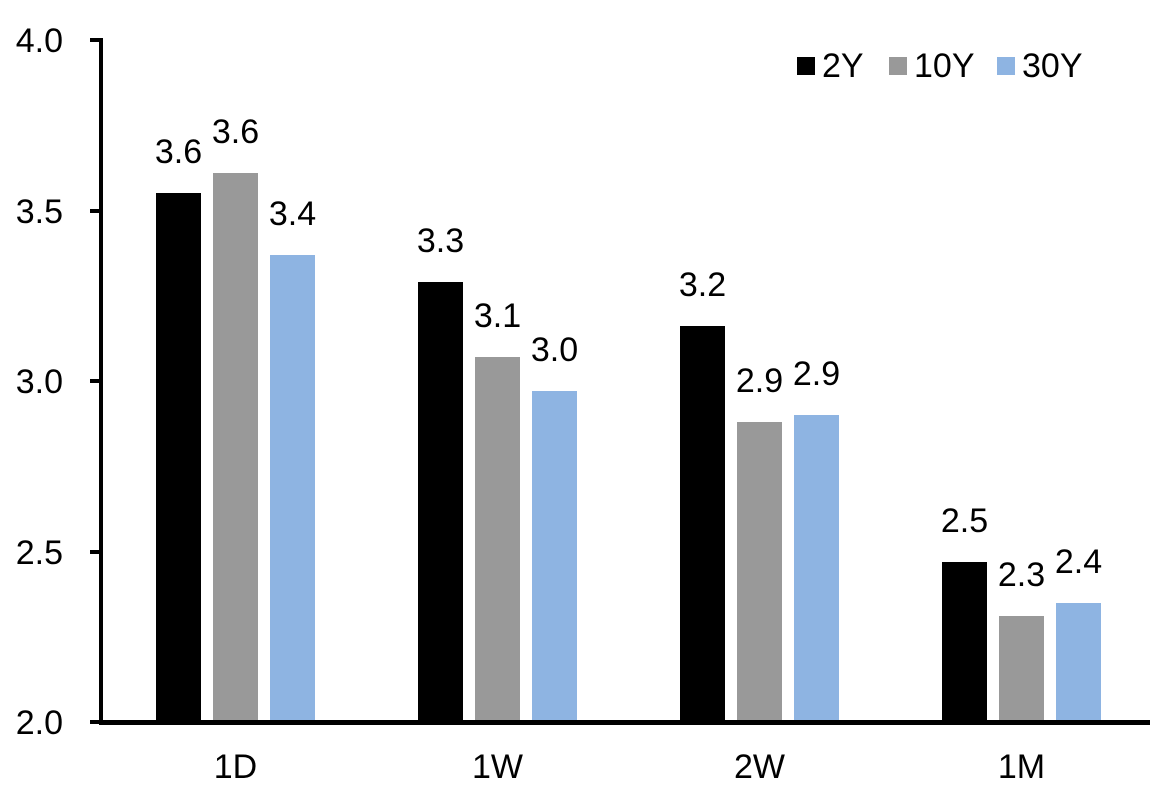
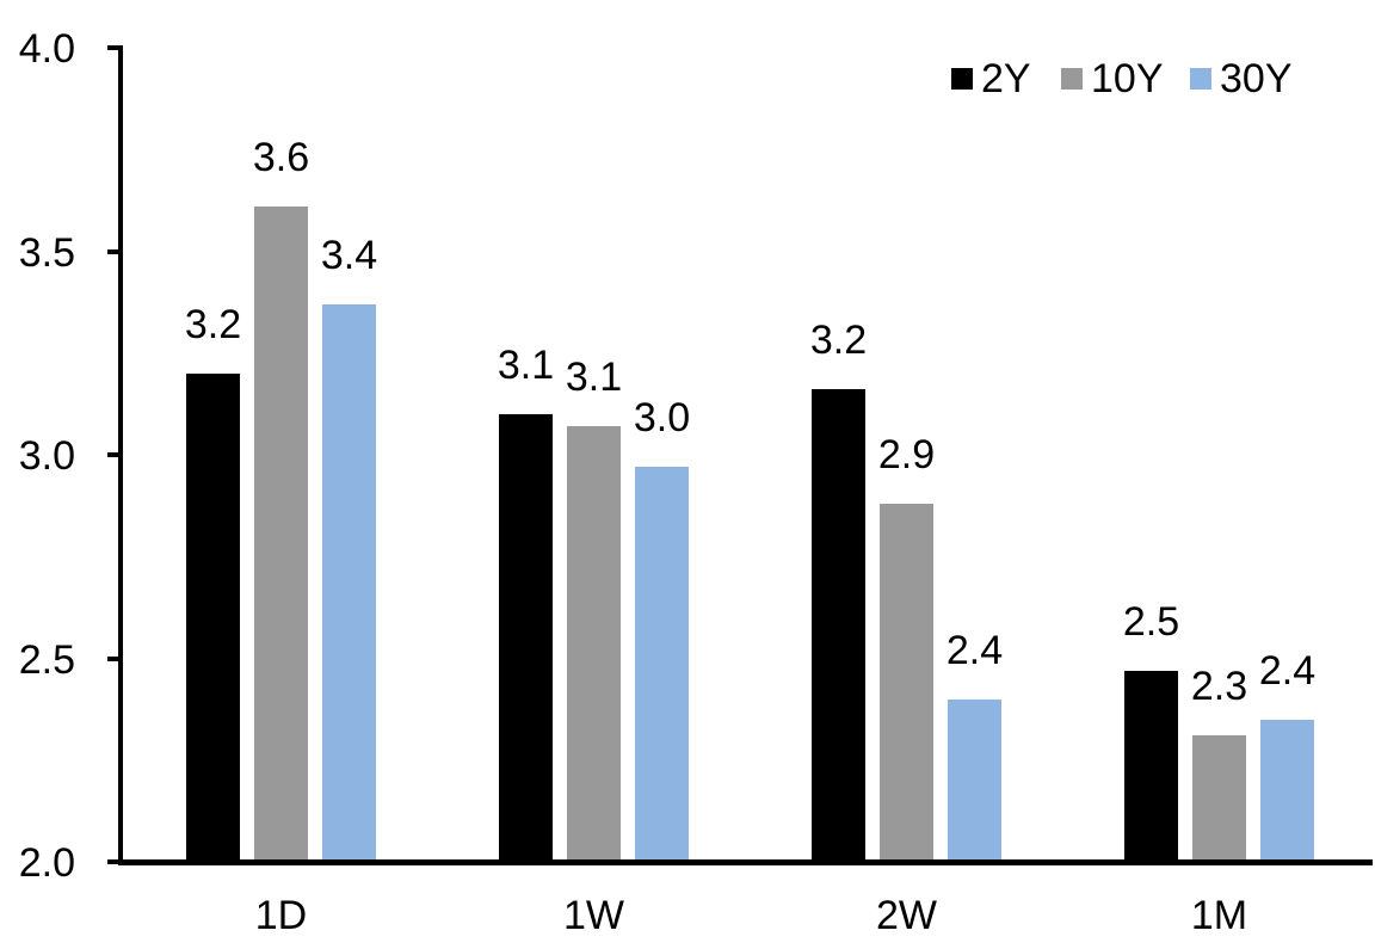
2Y/1D: 3.6 -> 3.2
2Y/1W: 3.3 -> 3.1
30Y/2W: 2.9 -> 2.4
